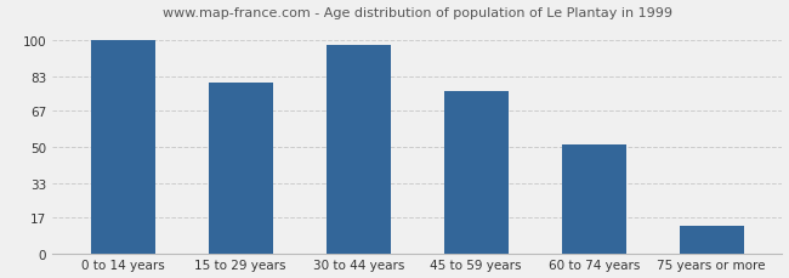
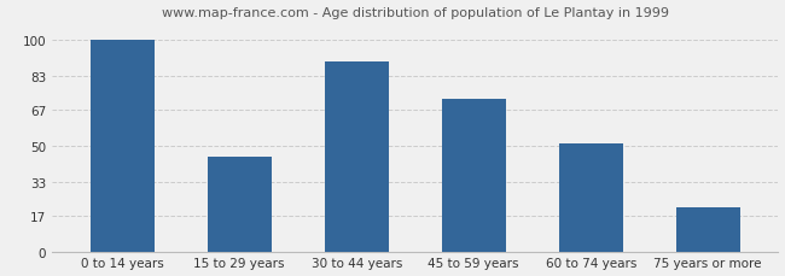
15 to 29 years: 80 -> 45
30 to 44 years: 98 -> 90
45 to 59 years: 76 -> 72
75 years or more: 13 -> 21
